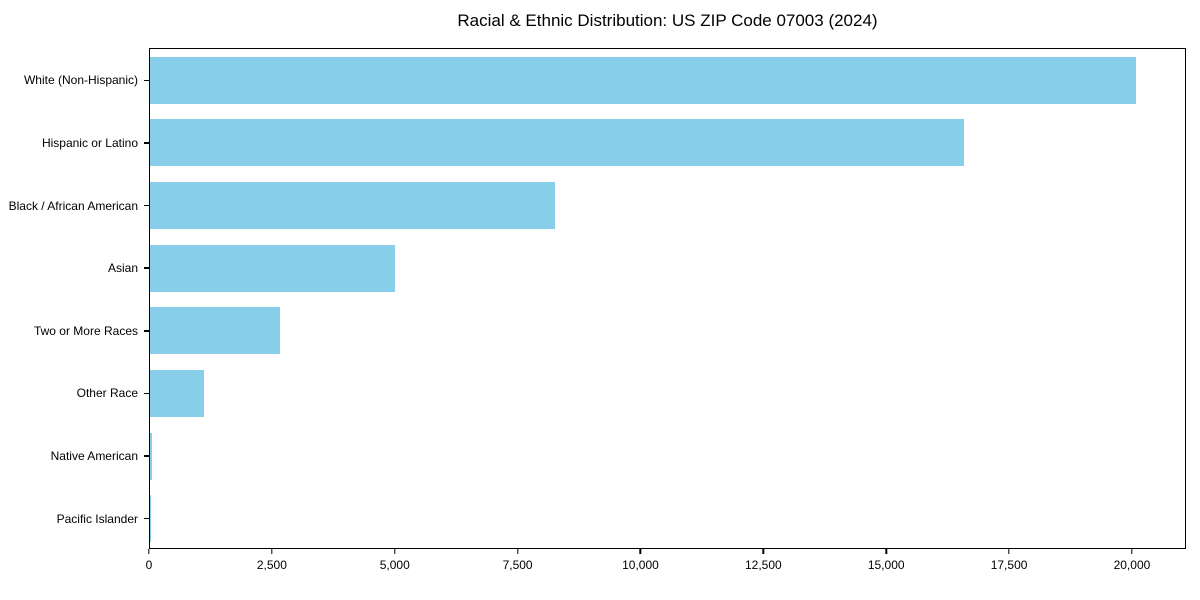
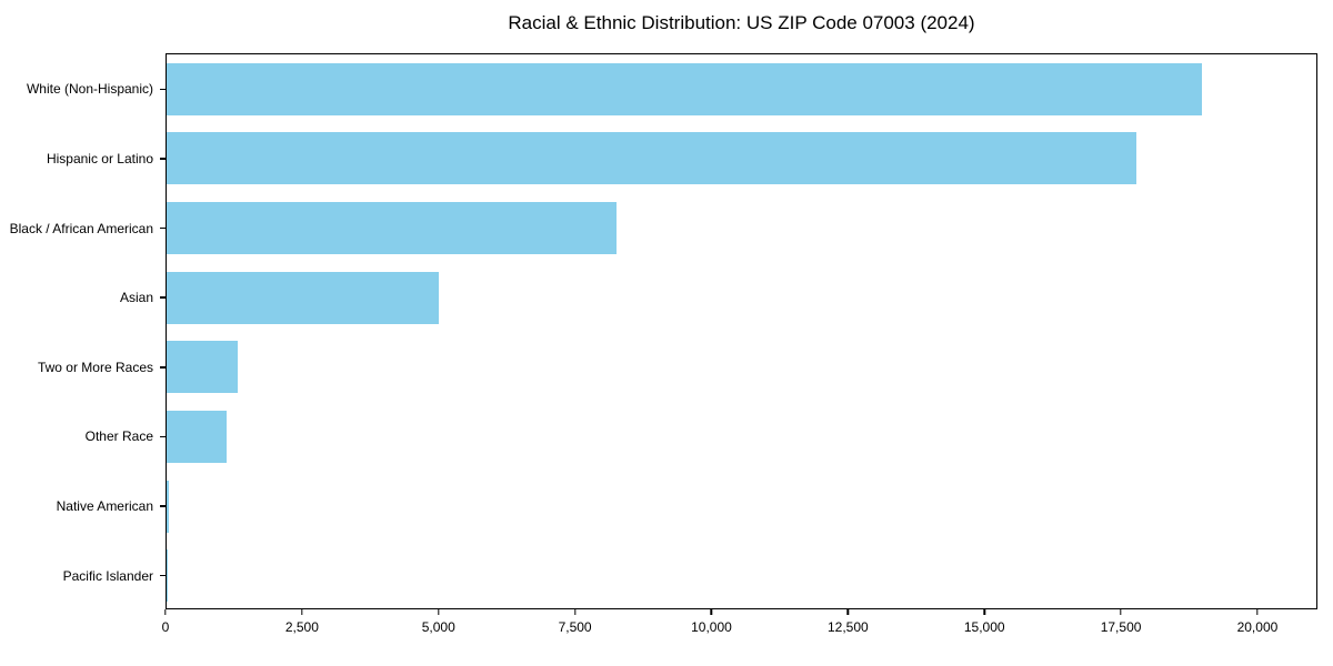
White (Non-Hispanic): 20100 -> 19000
Hispanic or Latino: 16600 -> 17800
Two or More Races: 2600 -> 1300
